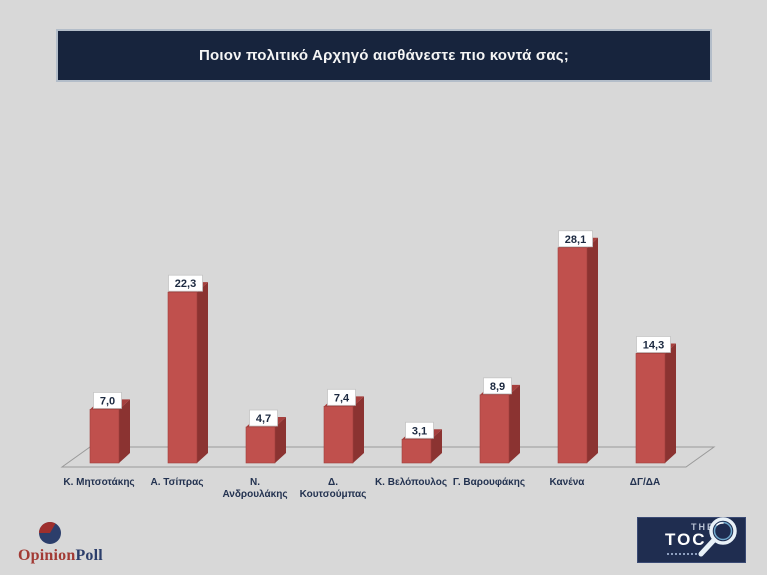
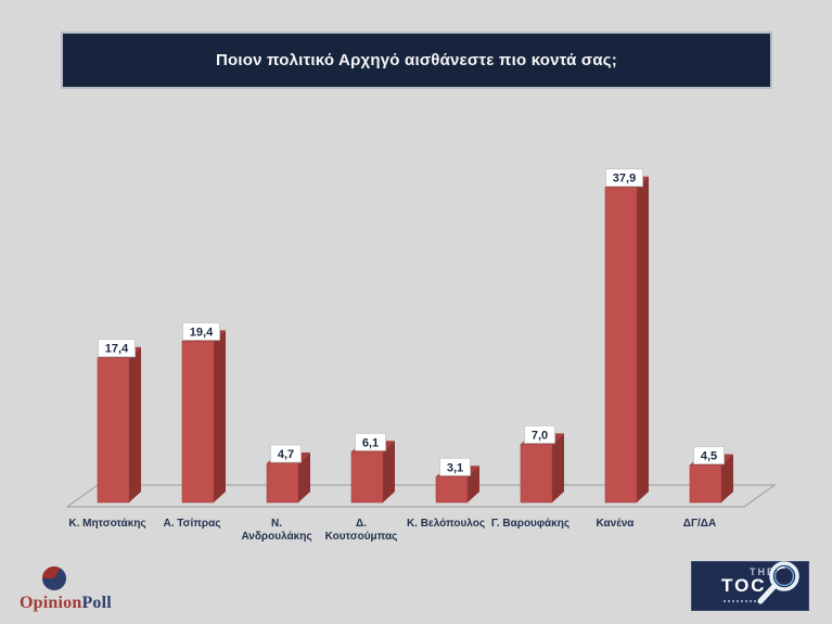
Κ. Μητσοτάκης: 7,0 -> 17,4
Α. Τσίπρας: 22,3 -> 19,4
Δ. Κουτσούμπας: 7,4 -> 6,1
Γ. Βαρουφάκης: 8,9 -> 7,0
Κανένα: 28,1 -> 37,9
ΔΓ/ΔΑ: 14,3 -> 4,5
